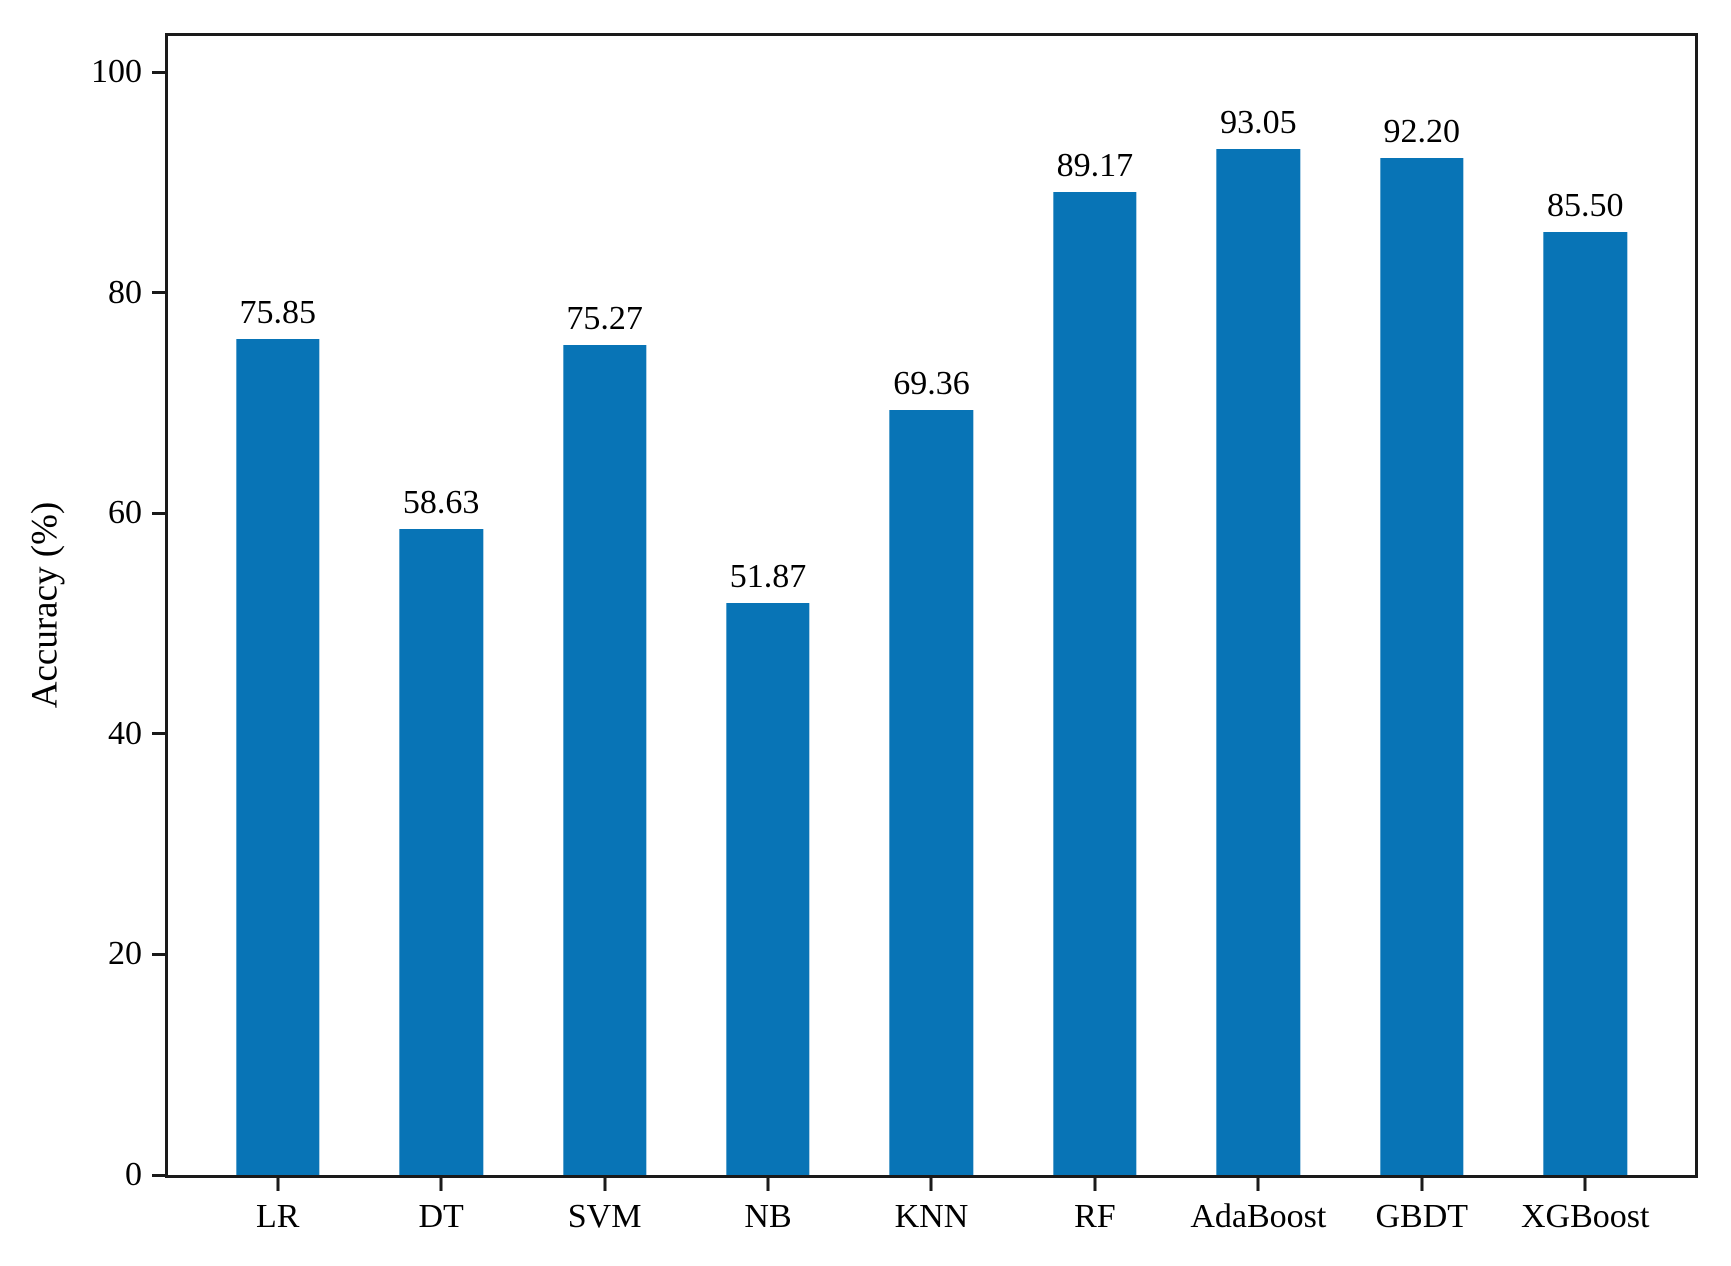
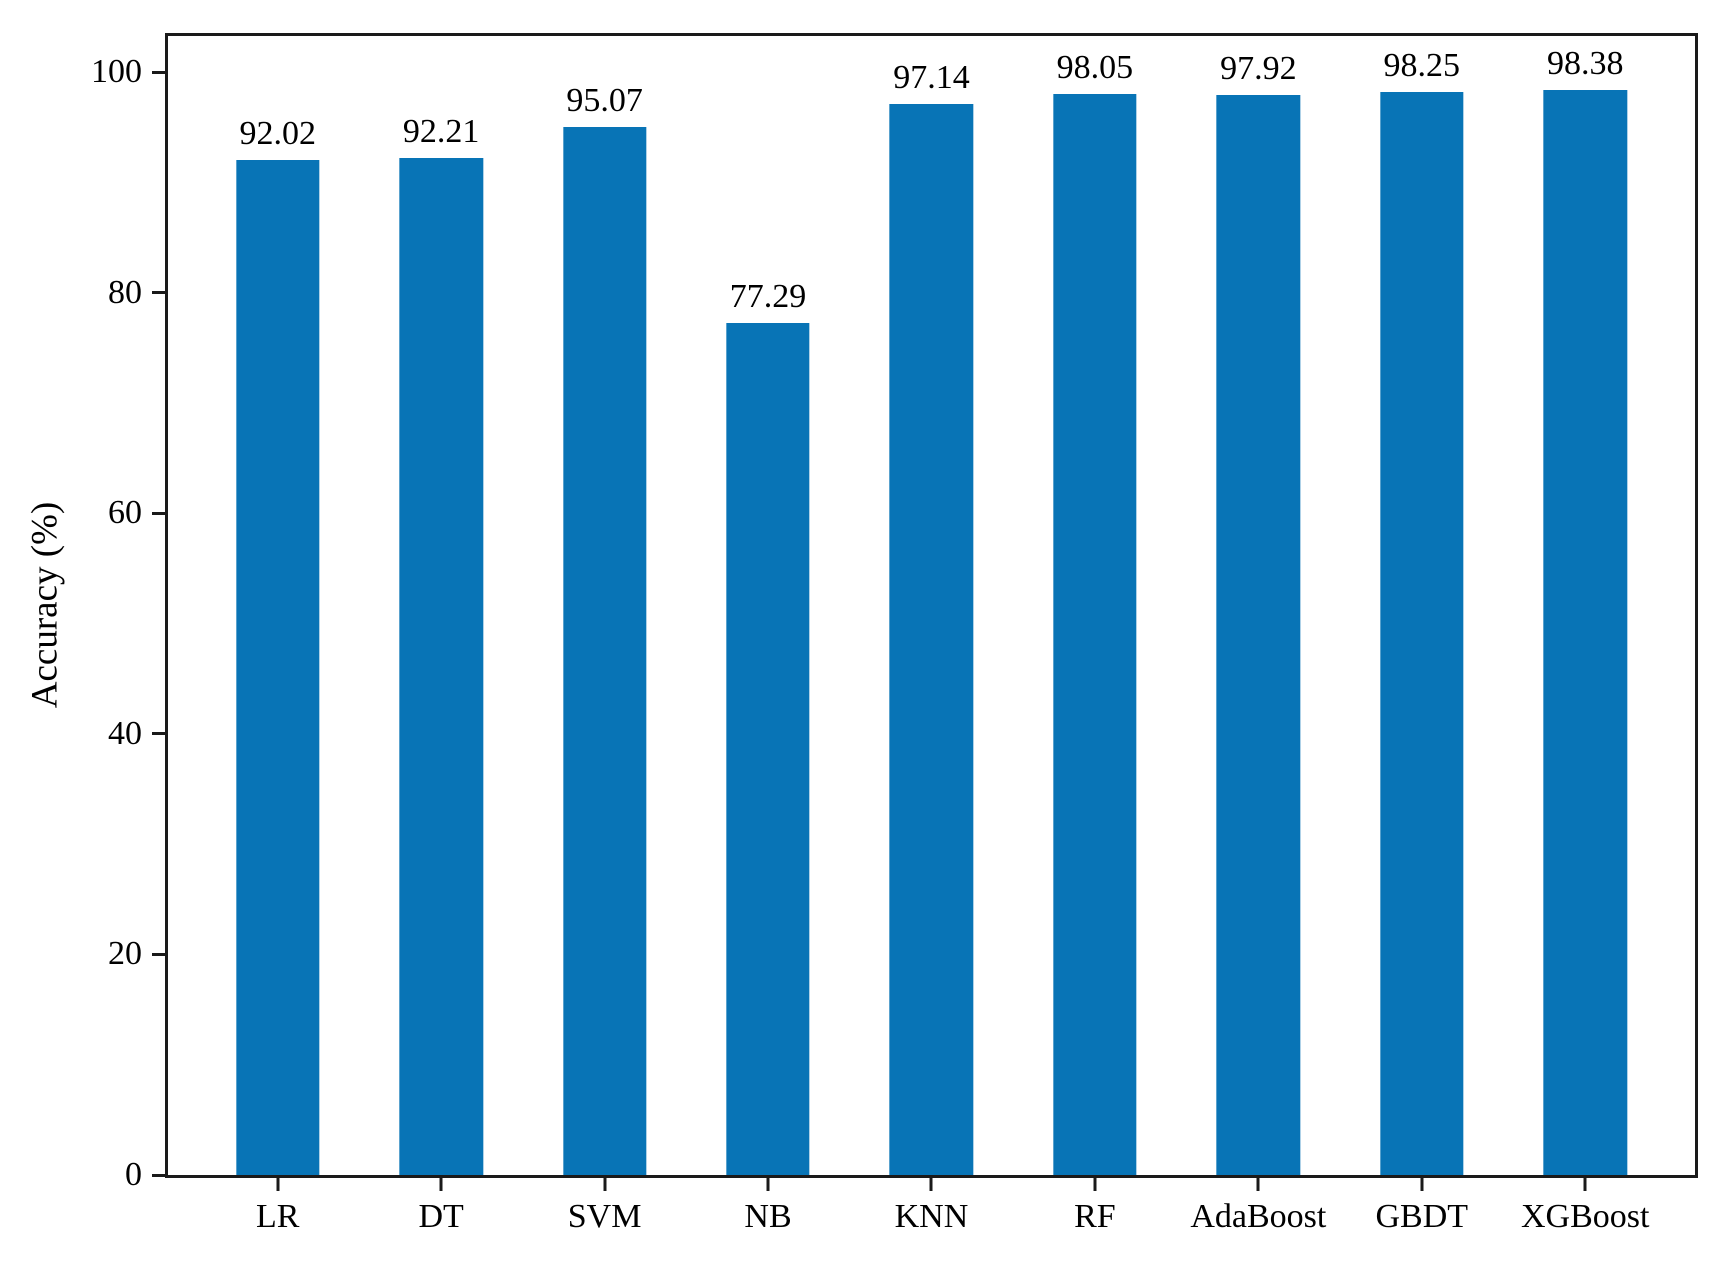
LR: 75.85 -> 92.02
DT: 58.63 -> 92.21
SVM: 75.27 -> 95.07
NB: 51.87 -> 77.29
KNN: 69.36 -> 97.14
RF: 89.17 -> 98.05
AdaBoost: 93.05 -> 97.92
GBDT: 92.20 -> 98.25
XGBoost: 85.50 -> 98.38
